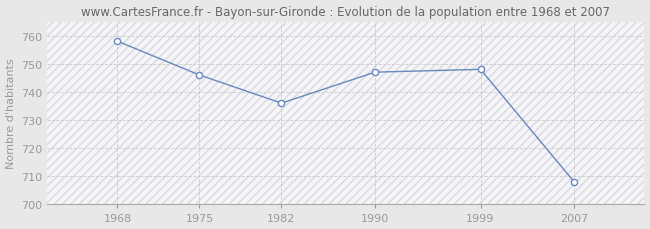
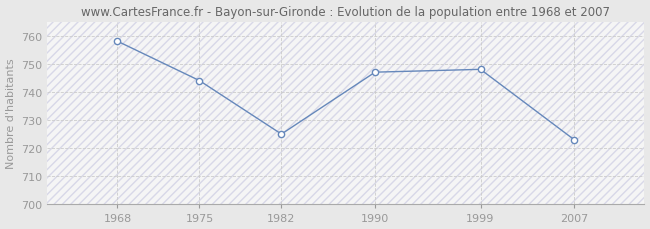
1975: 746 -> 744
1982: 736 -> 725
2007: 708 -> 723
